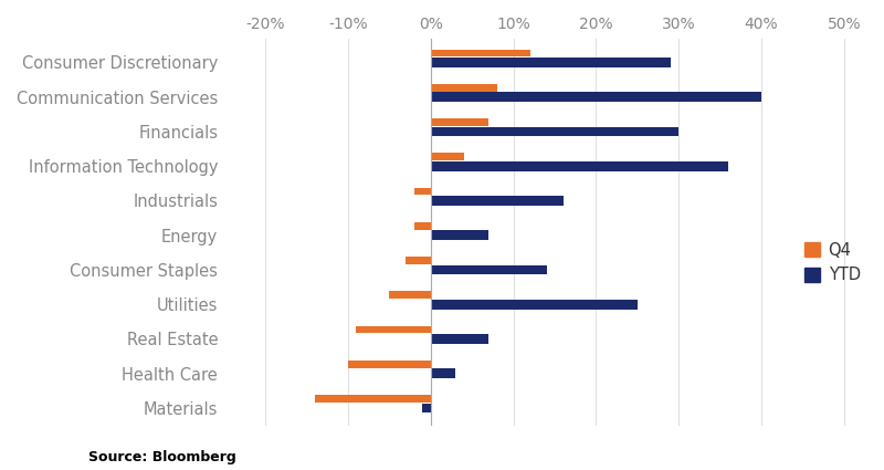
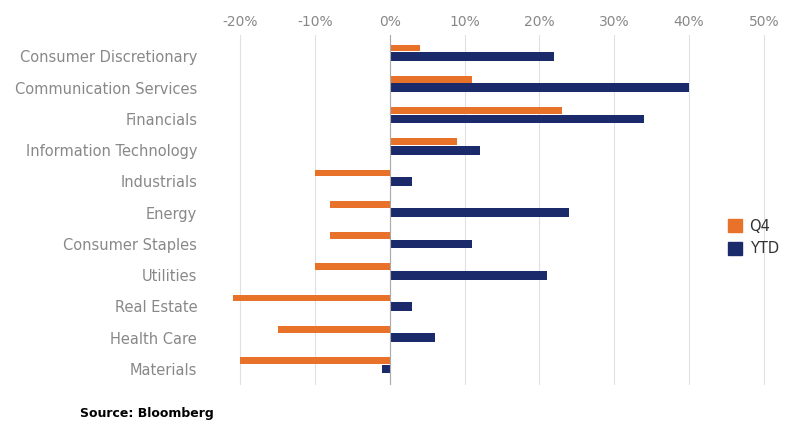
Q4/Consumer Discretionary: 12% -> 4%
YTD/Consumer Discretionary: 29% -> 22%
Q4/Communication Services: 8% -> 11%
Q4/Financials: 7% -> 23%
YTD/Financials: 30% -> 34%
Q4/Information Technology: 4% -> 9%
YTD/Information Technology: 36% -> 12%
Q4/Industrials: -2% -> -10%
YTD/Industrials: 16% -> 3%
Q4/Energy: -2% -> -8%
YTD/Energy: 7% -> 24%
Q4/Consumer Staples: -3% -> -8%
YTD/Consumer Staples: 14% -> 11%
Q4/Utilities: -5% -> -10%
YTD/Utilities: 25% -> 21%
Q4/Real Estate: -9% -> -21%
YTD/Real Estate: 7% -> 3%
Q4/Health Care: -10% -> -15%
YTD/Health Care: 3% -> 6%
Q4/Materials: -14% -> -20%
